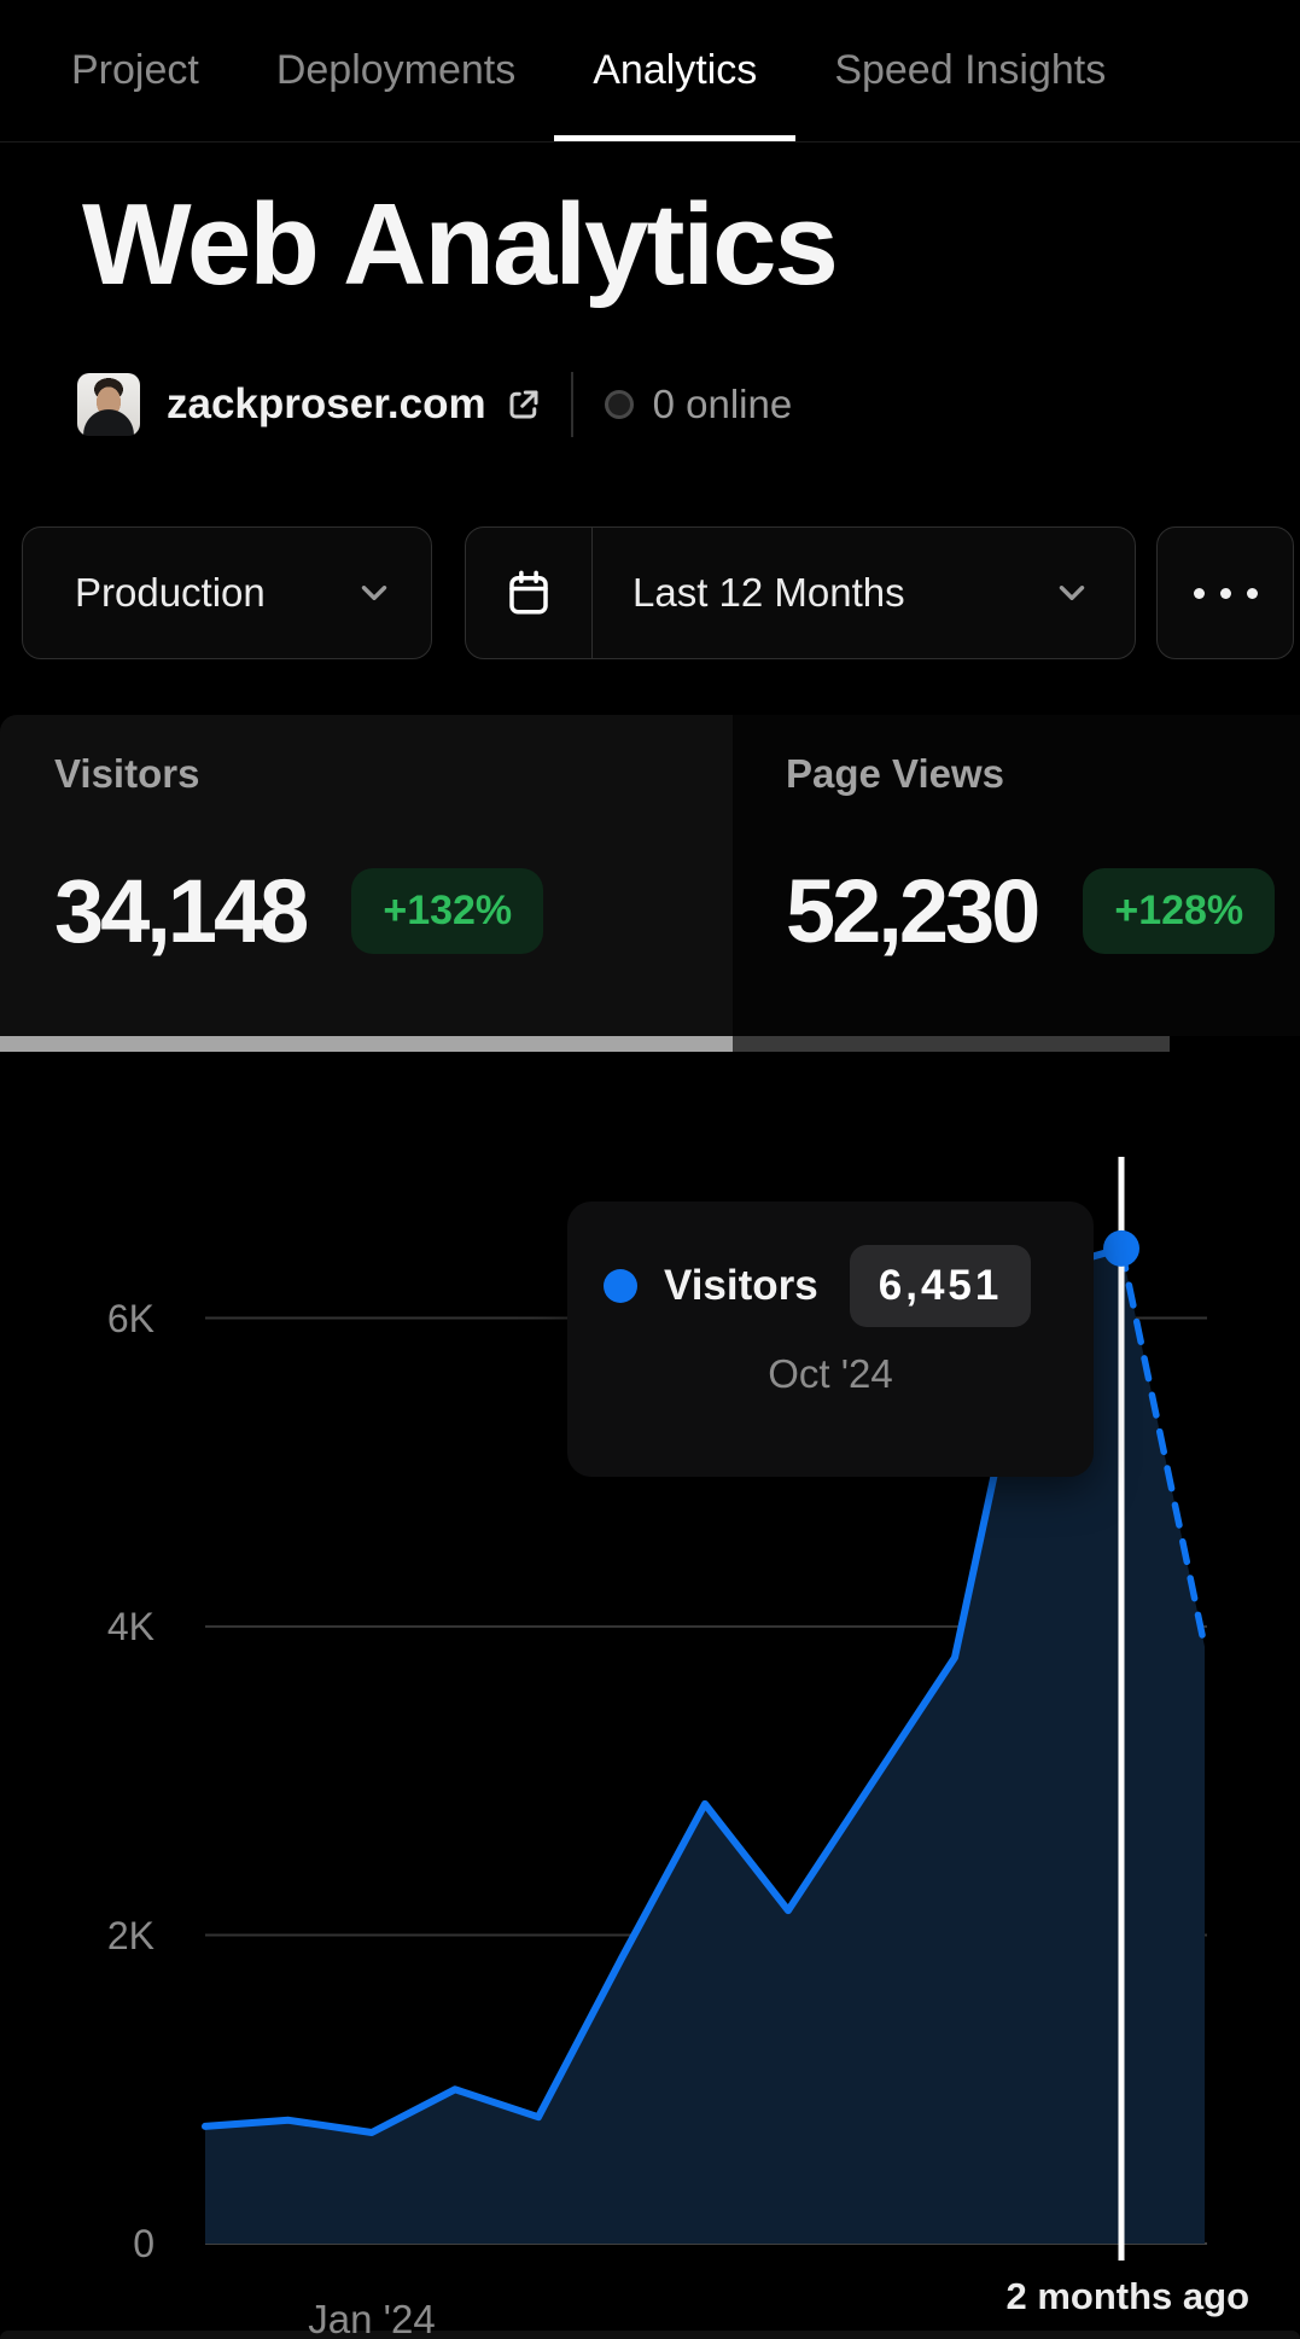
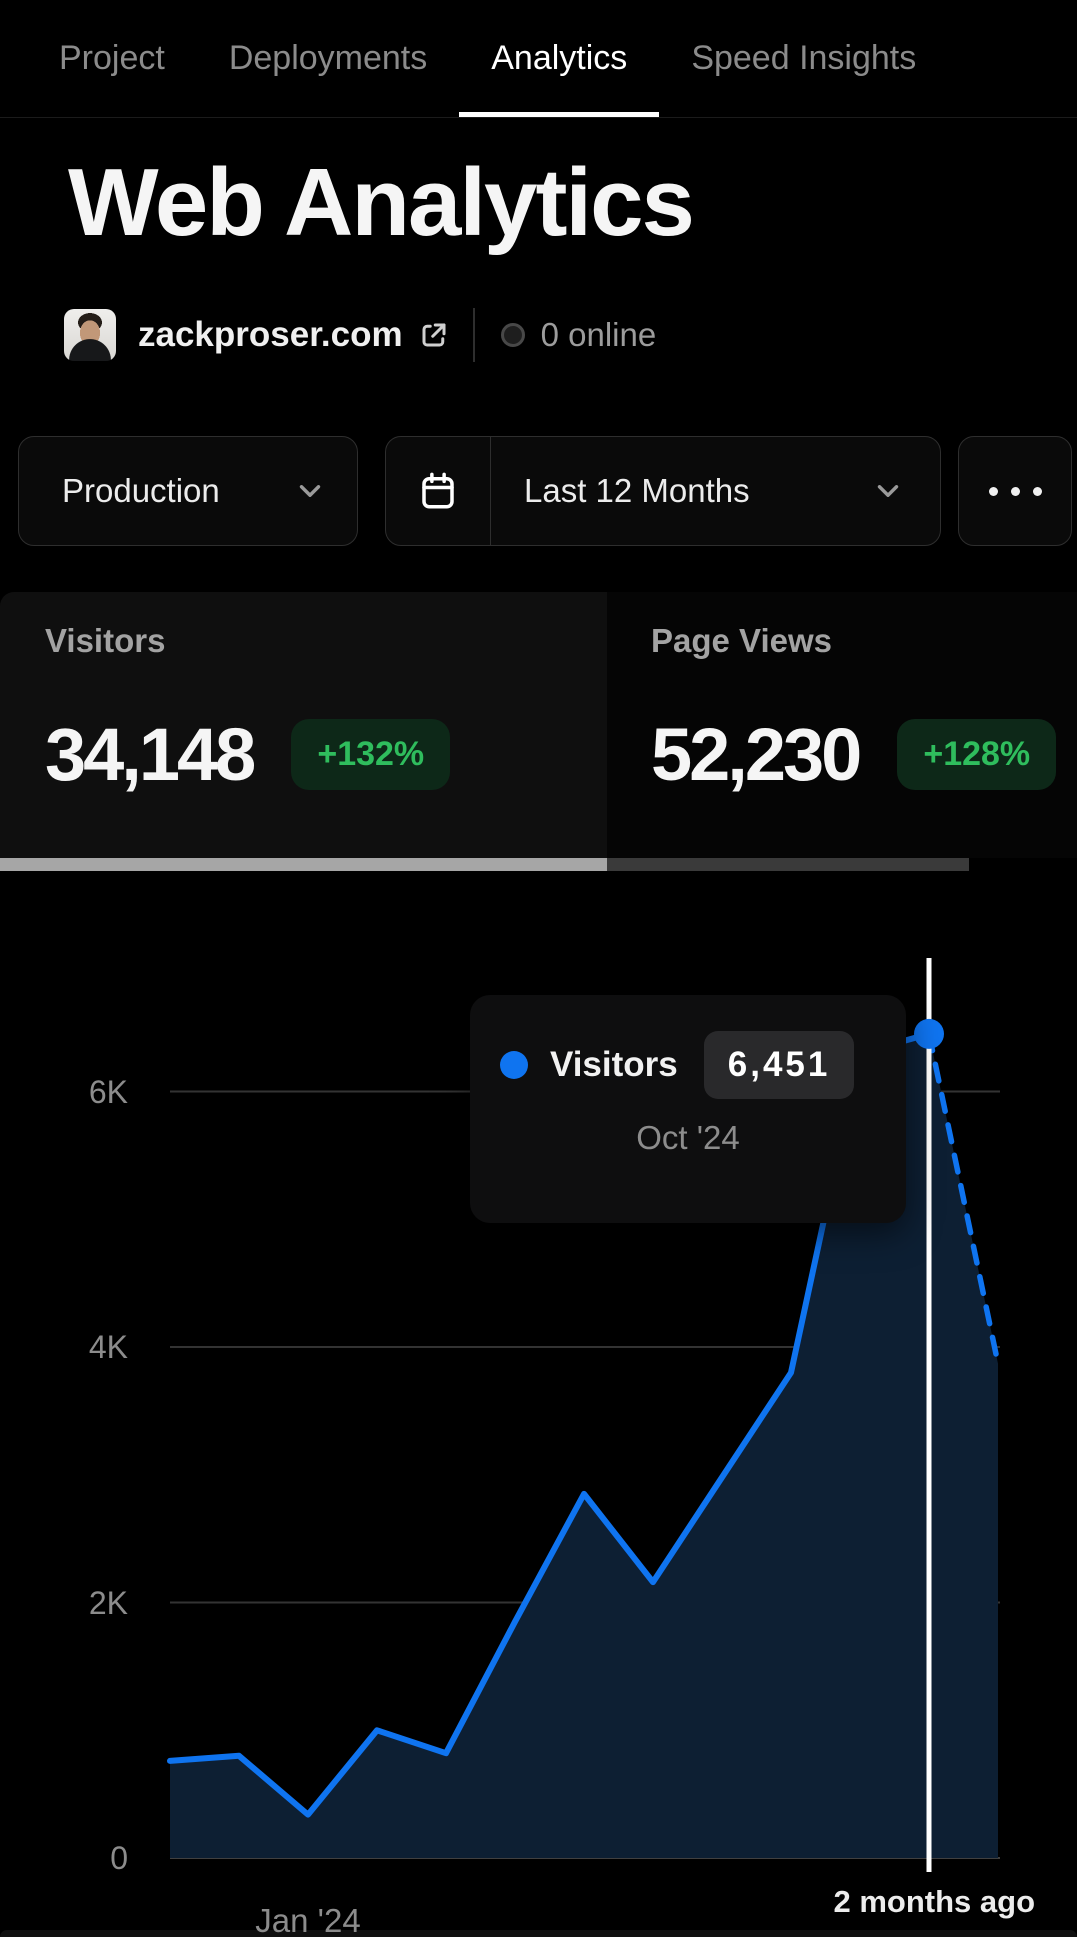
Jan '24: 0.72K -> 0.34K
